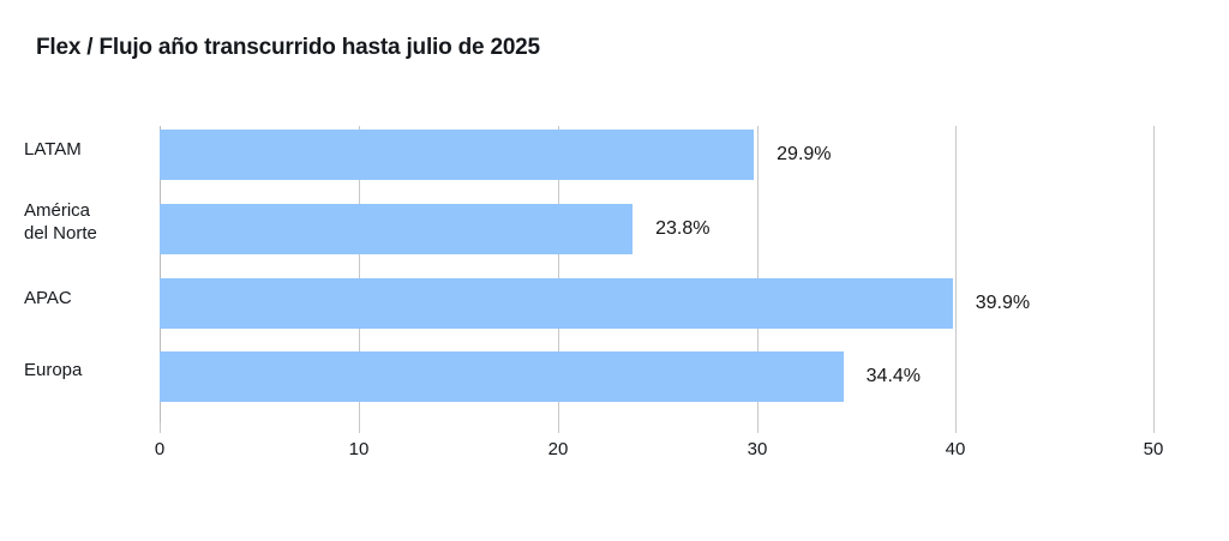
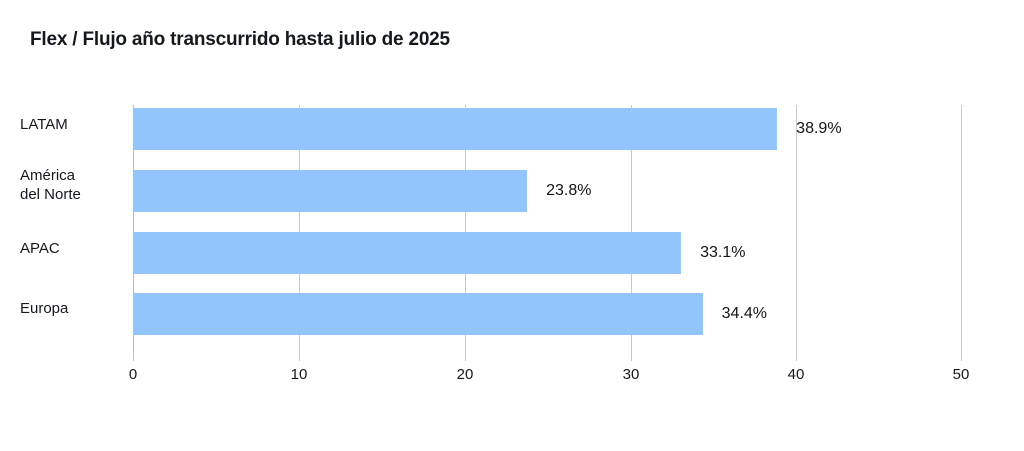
LATAM: 29.9% -> 38.9%
APAC: 39.9% -> 33.1%
